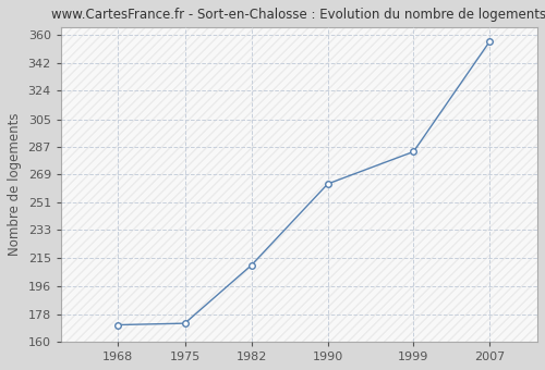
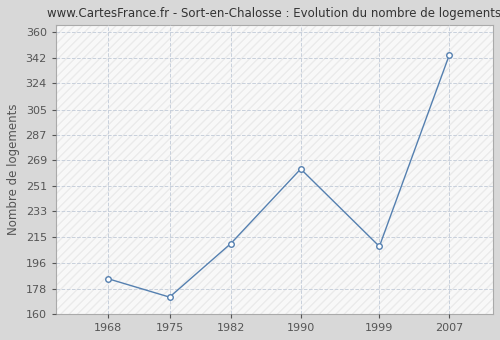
1968: 171 -> 185
1999: 284 -> 208
2007: 356 -> 344
